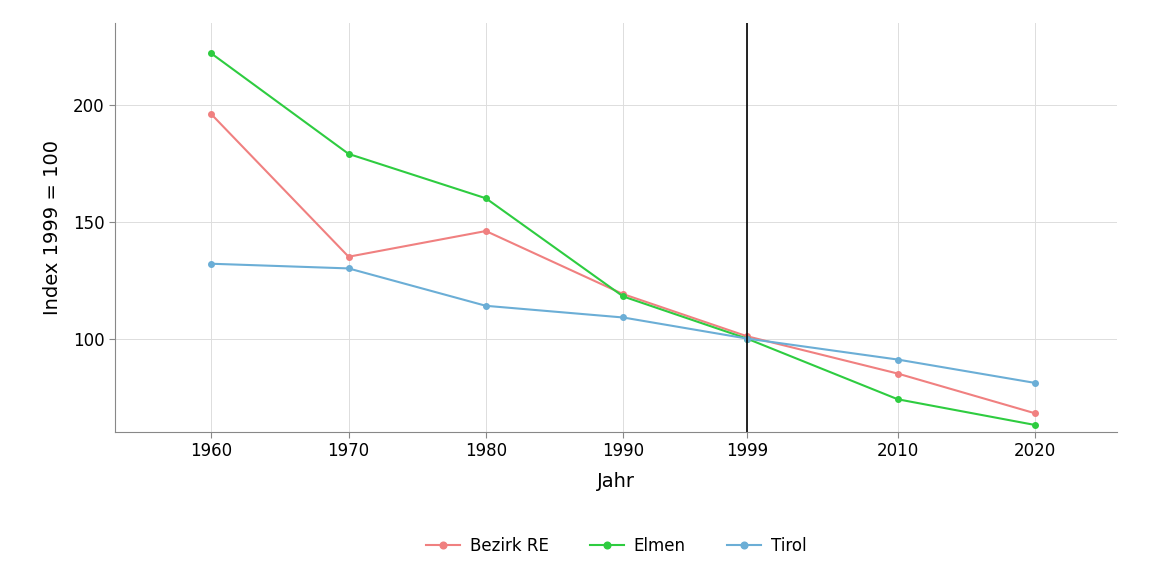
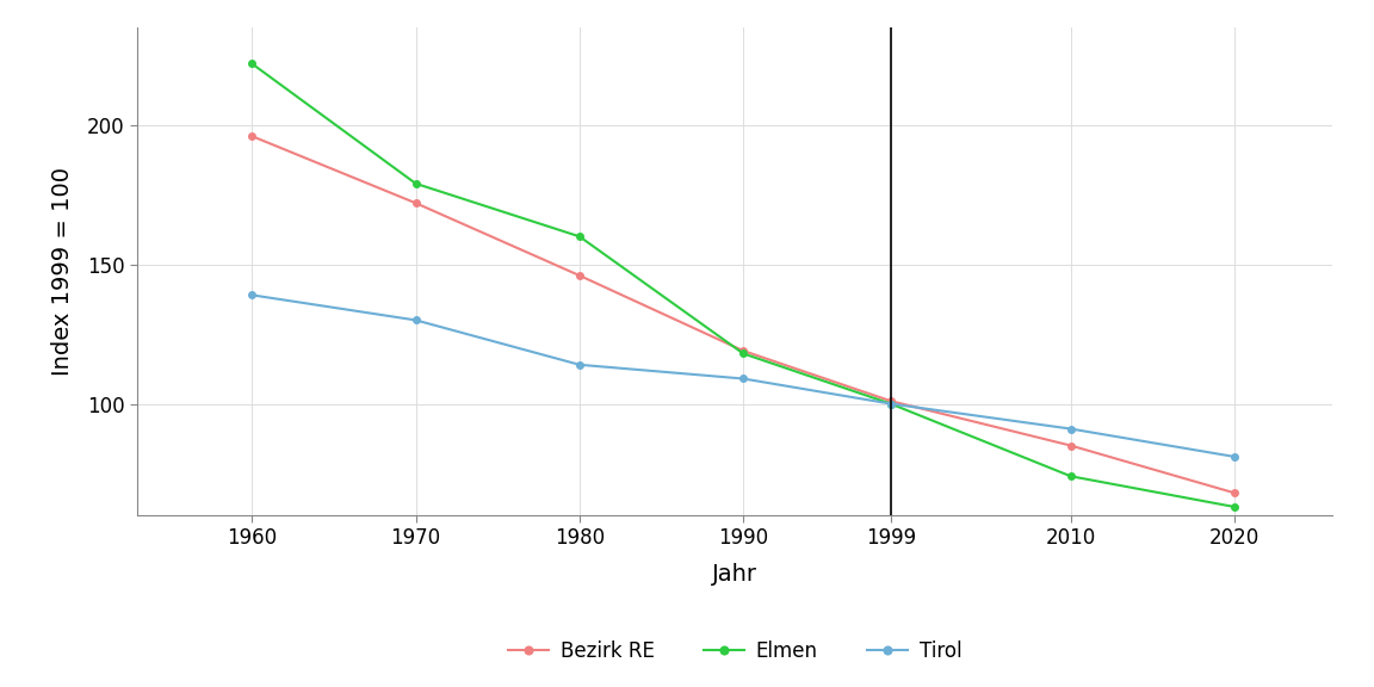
Tirol/1960: 132 -> 139
Bezirk RE/1970: 135 -> 172
